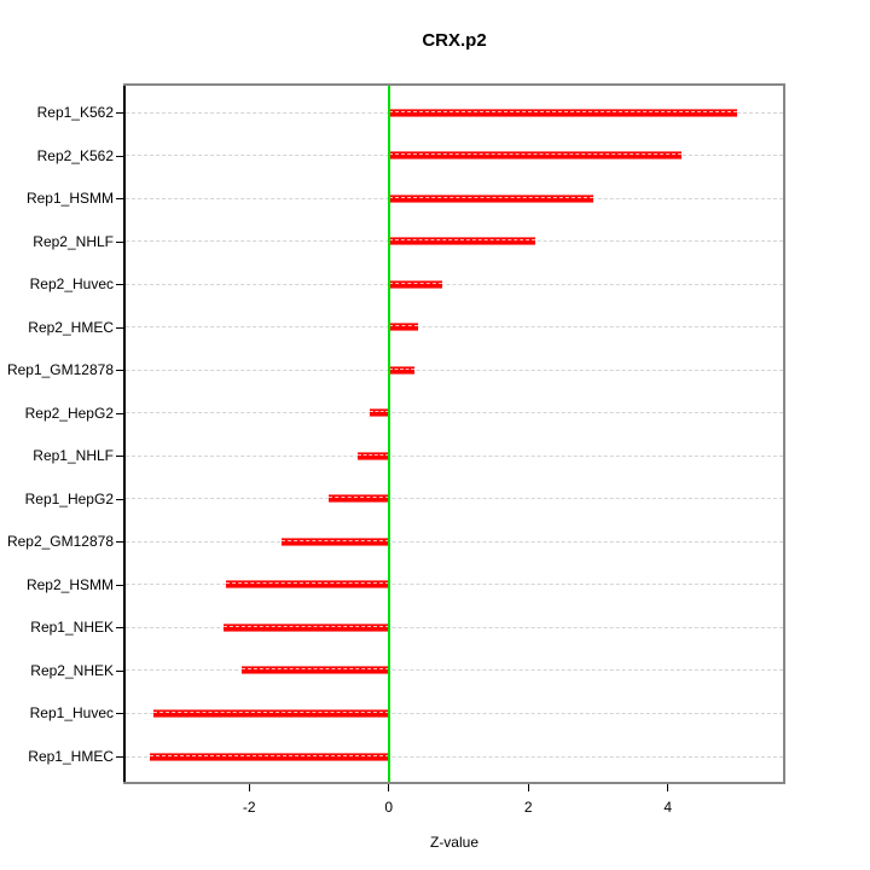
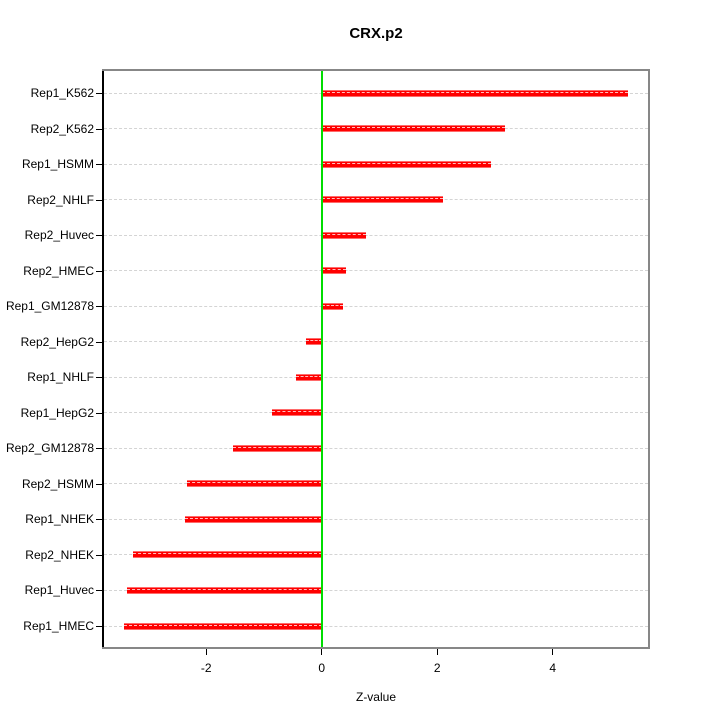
Rep1_K562: 5.0 -> 5.3
Rep2_K562: 4.2 -> 3.2
Rep2_NHEK: -2.1 -> -3.3
